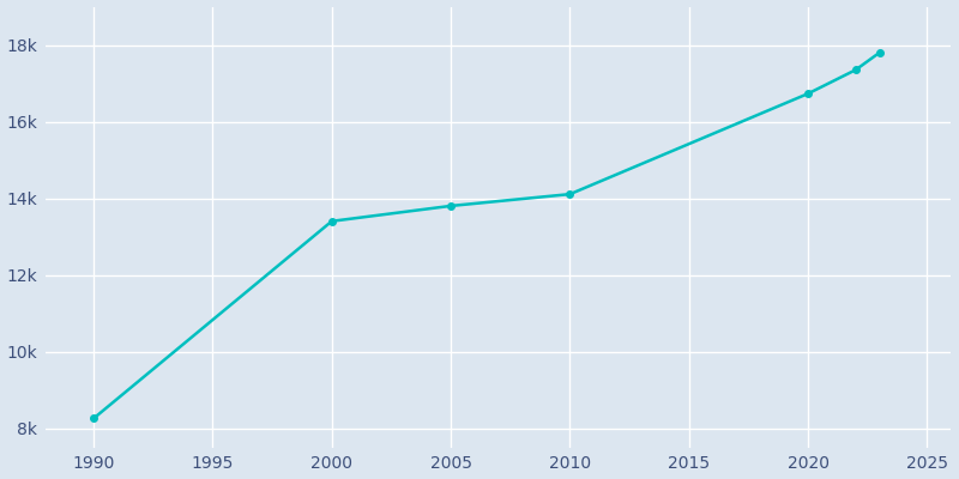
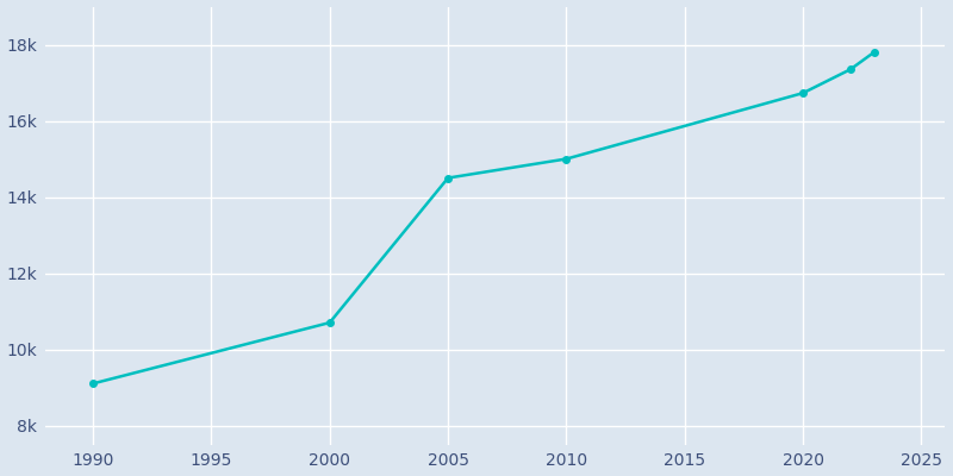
1990: 8.25k -> 9.10k
2000: 13.40k -> 10.70k
2005: 13.80k -> 14.50k
2010: 14.11k -> 15.00k
